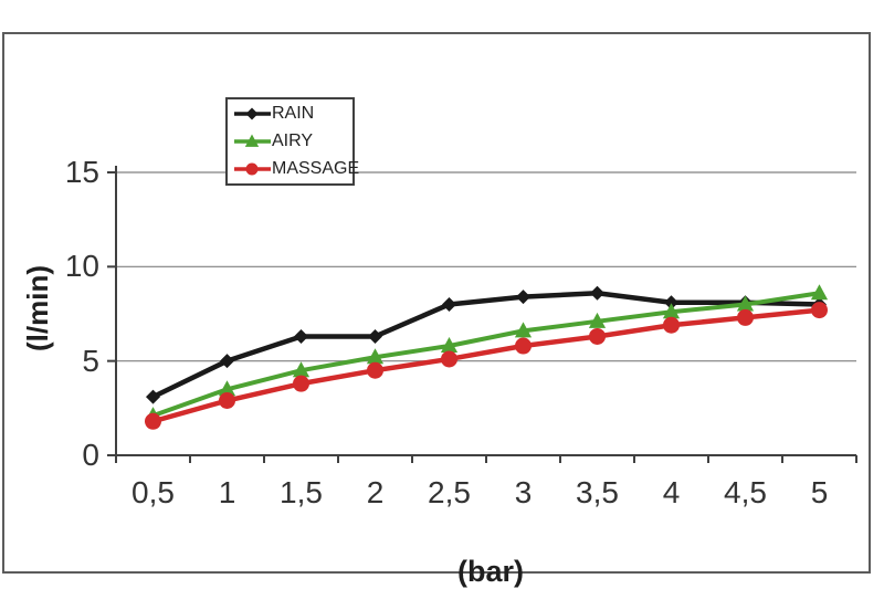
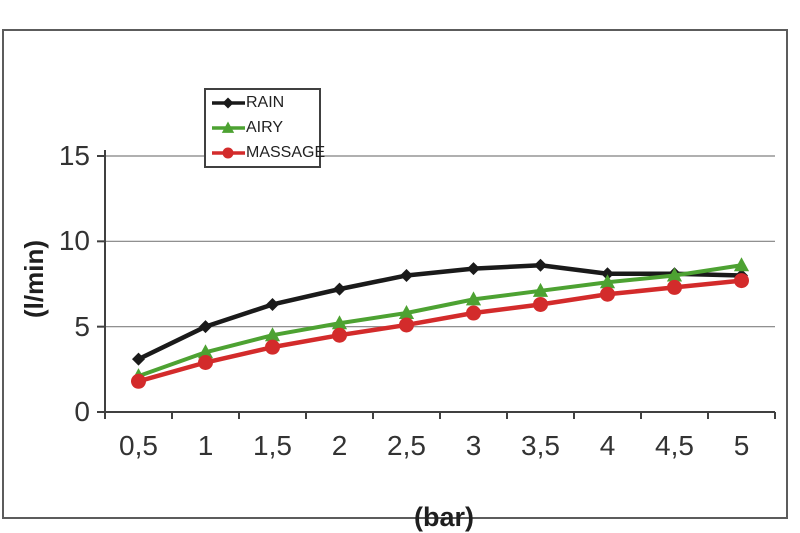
RAIN/2: 6.3 -> 7.2
